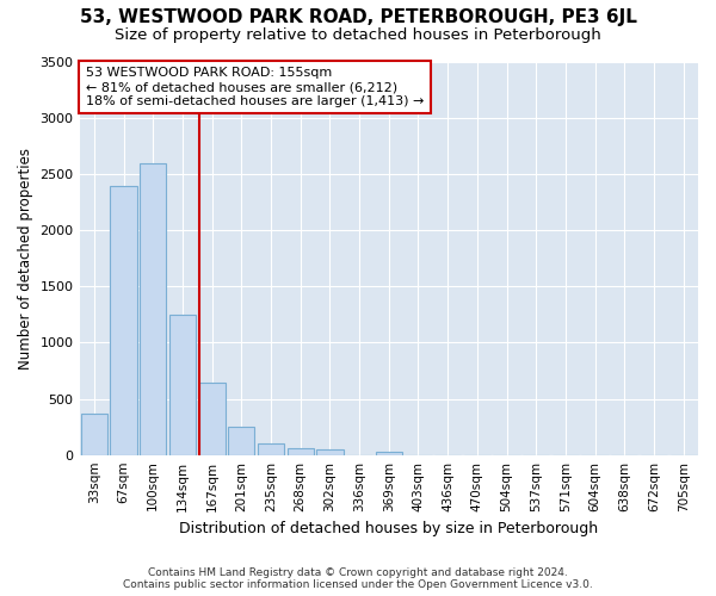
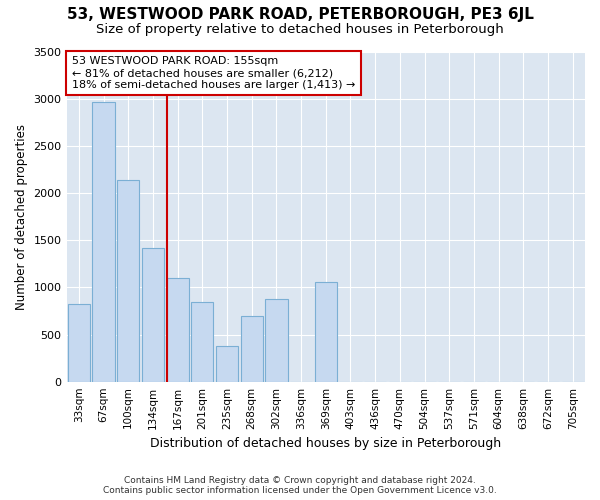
33sqm: 370 -> 820
67sqm: 2390 -> 2960
100sqm: 2590 -> 2140
134sqm: 1250 -> 1420
167sqm: 640 -> 1100
201sqm: 260 -> 840
235sqm: 100 -> 380
268sqm: 60 -> 700
302sqm: 40 -> 880
369sqm: 30 -> 1060
